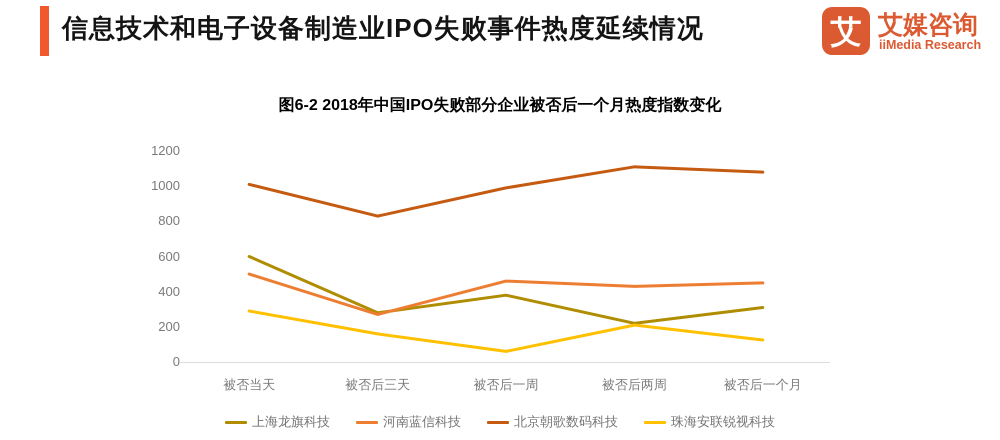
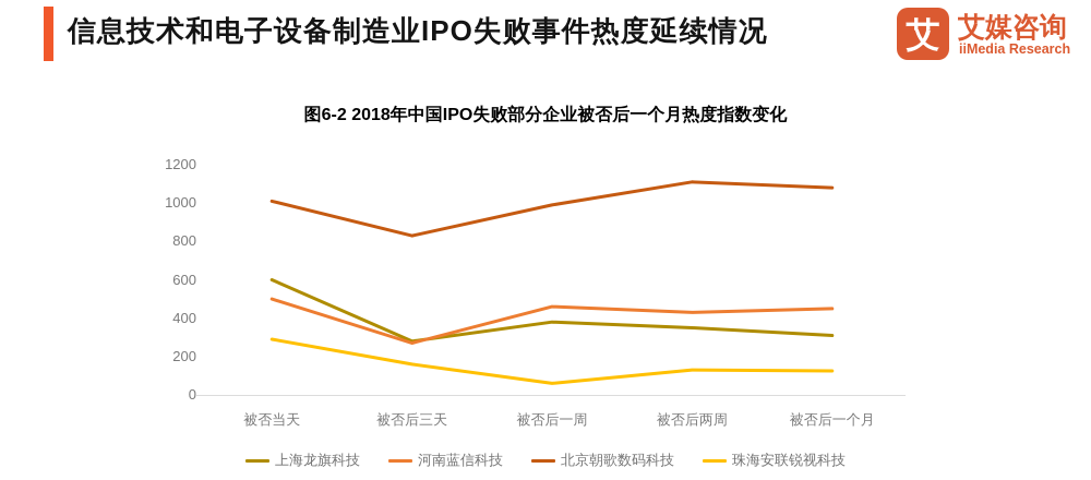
上海龙旗科技/被否后两周: 220 -> 350
珠海安联锐视科技/被否后两周: 210 -> 130
